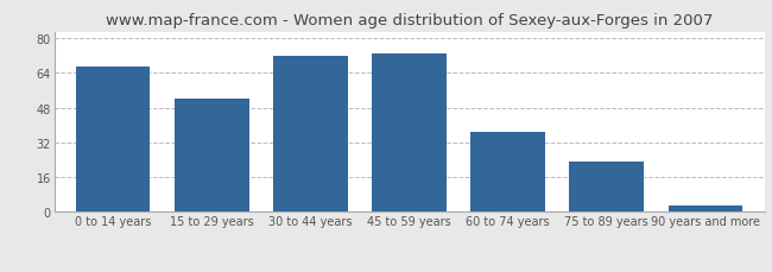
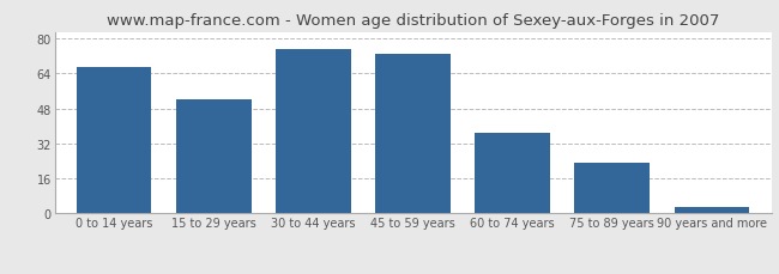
30 to 44 years: 72 -> 75
